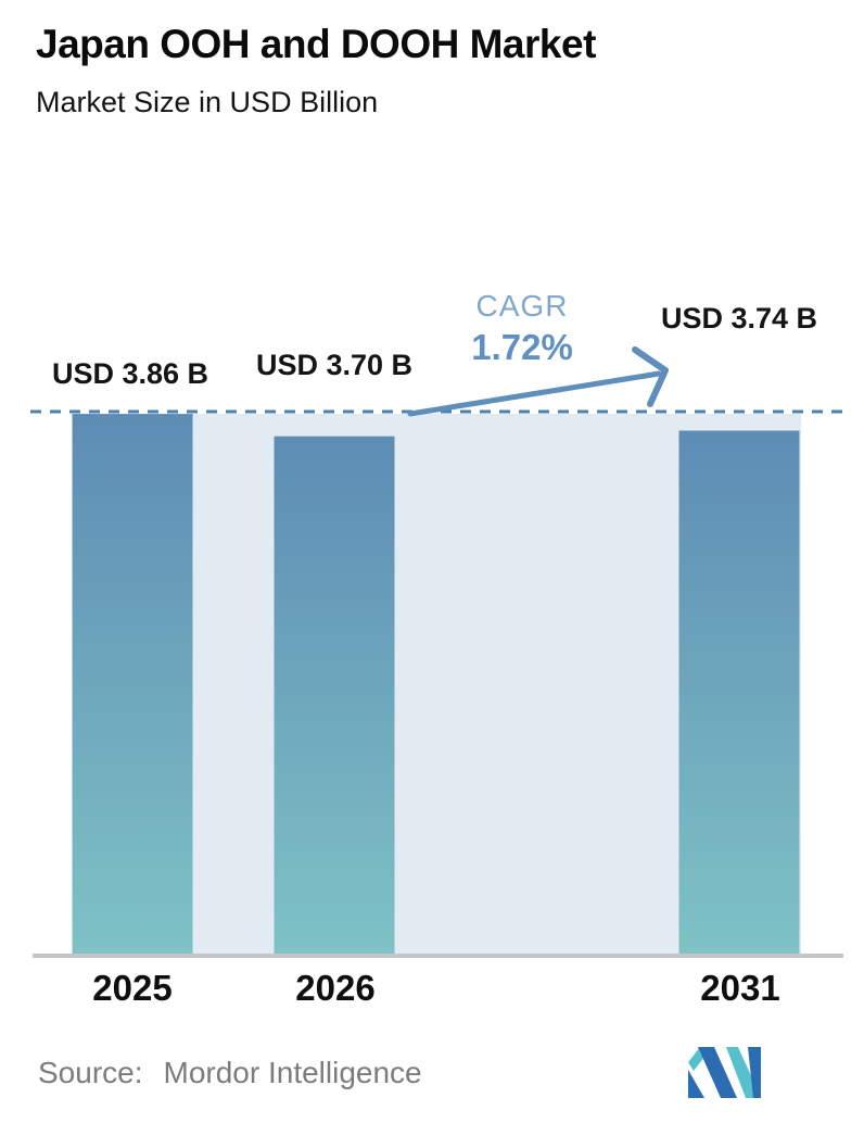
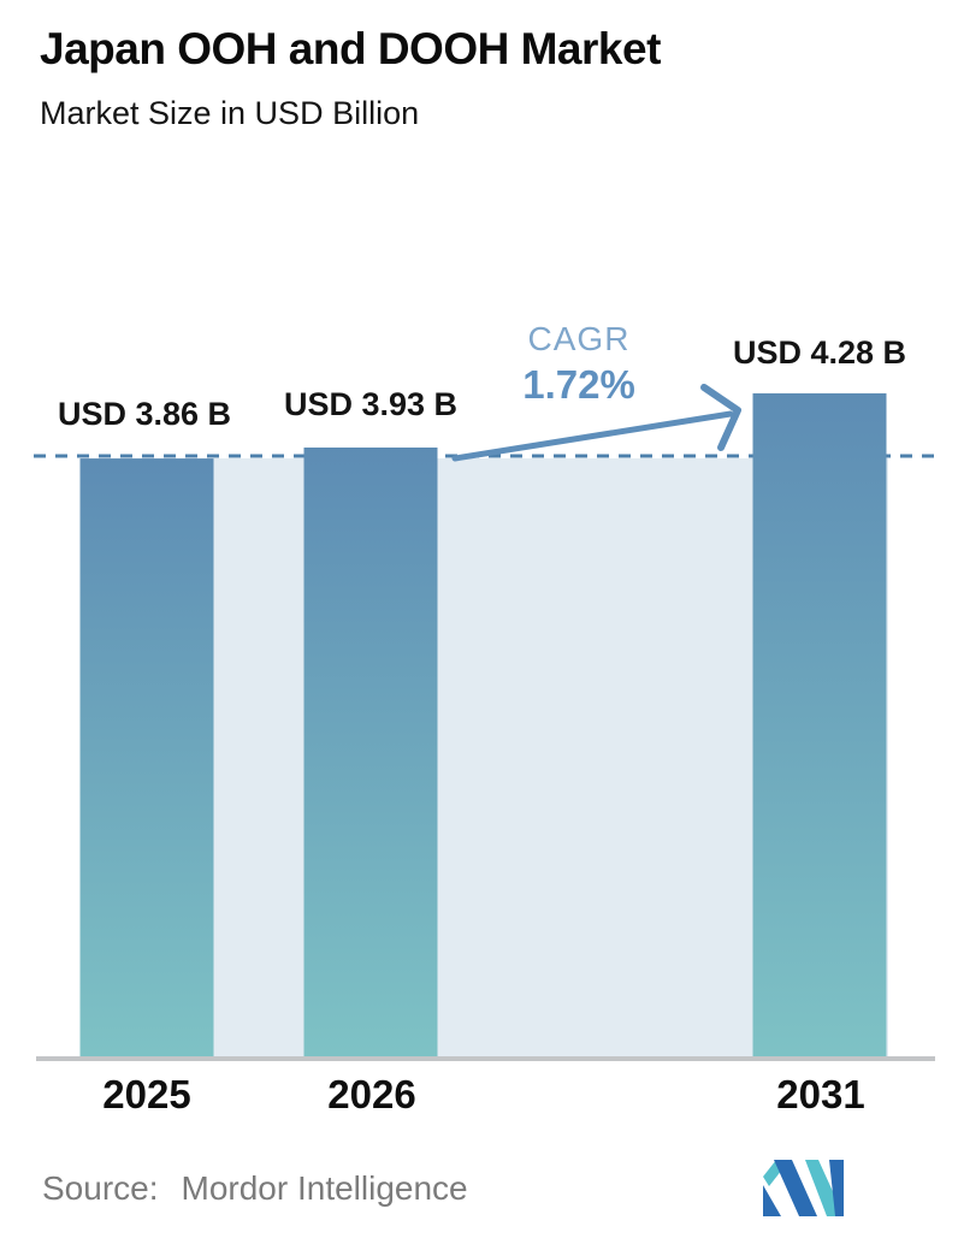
2026: 3.70 -> 3.93
2031: 3.74 -> 4.28
